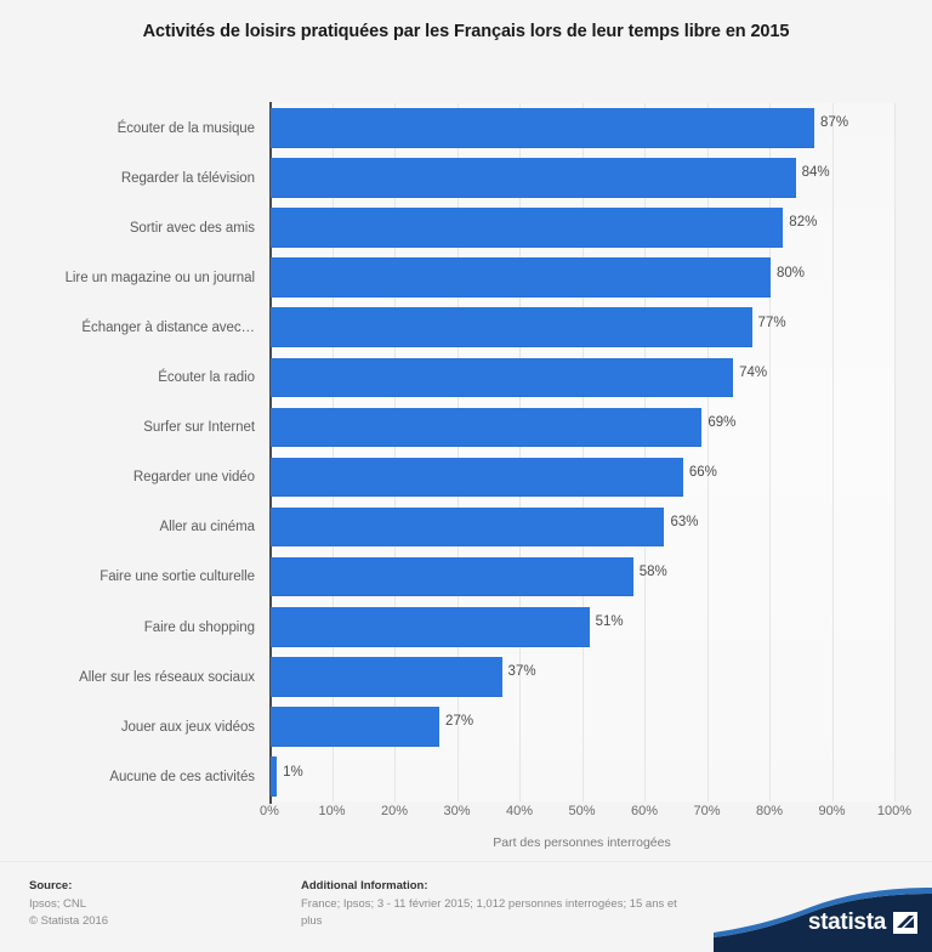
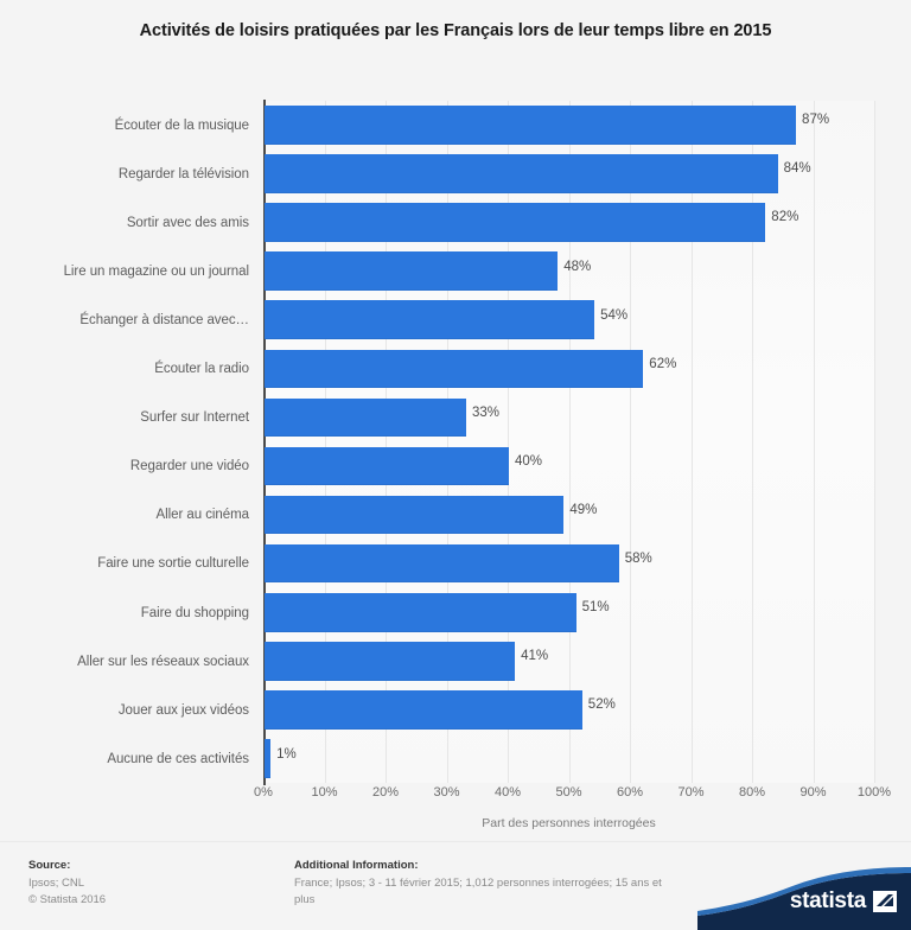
Lire un magazine ou un journal: 80% -> 48%
Échanger à distance avec…: 77% -> 54%
Écouter la radio: 74% -> 62%
Surfer sur Internet: 69% -> 33%
Regarder une vidéo: 66% -> 40%
Aller au cinéma: 63% -> 49%
Aller sur les réseaux sociaux: 37% -> 41%
Jouer aux jeux vidéos: 27% -> 52%
